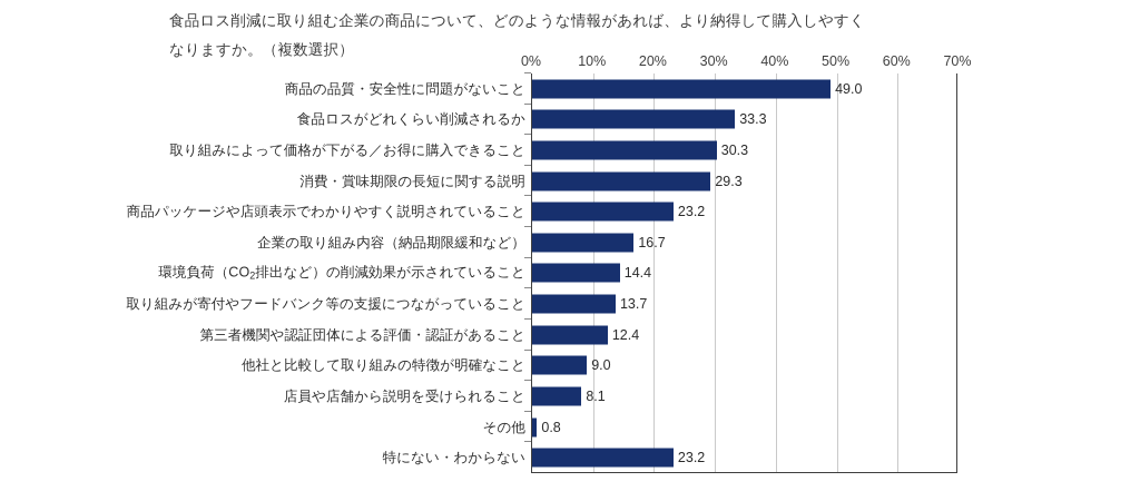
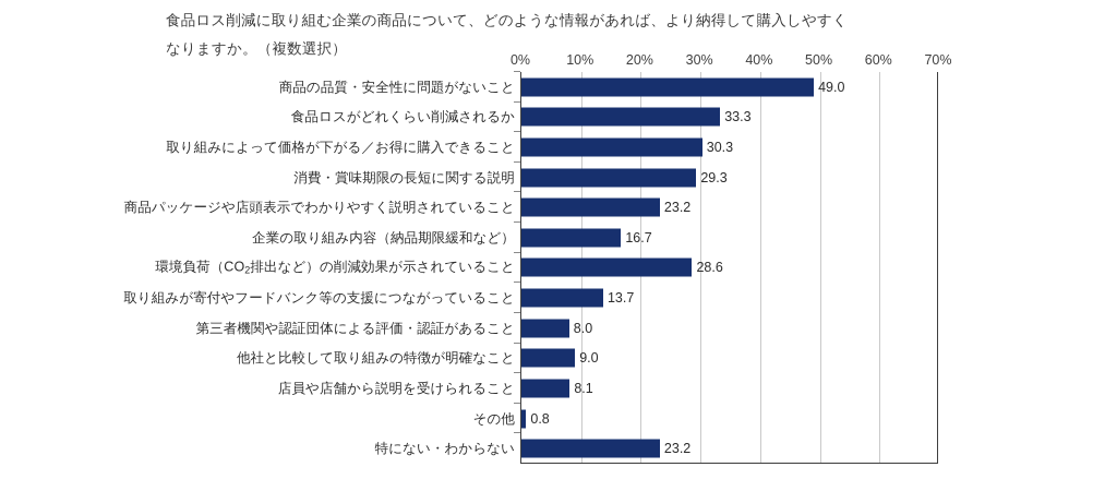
環境負荷（CO2排出など）の削減効果が示されていること: 14.4 -> 28.6
第三者機関や認証団体による評価・認証があること: 12.4 -> 8.0
